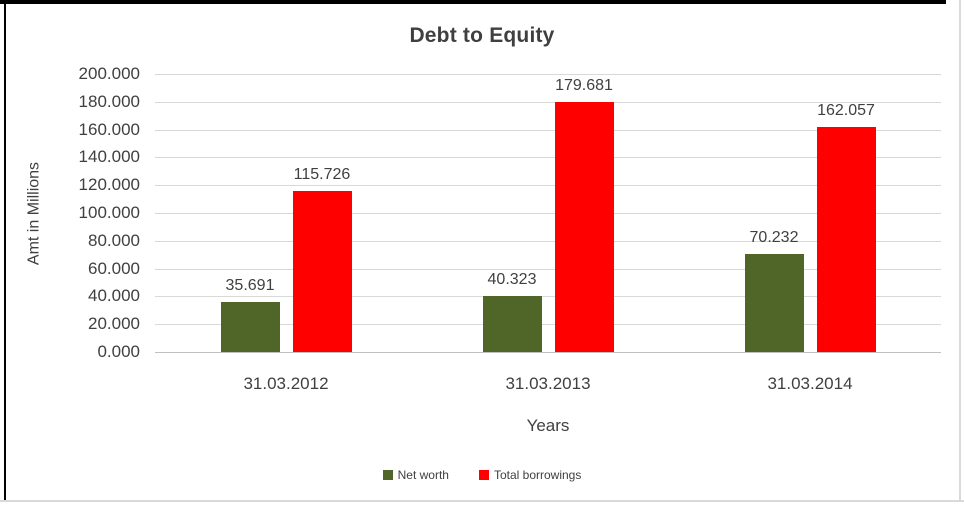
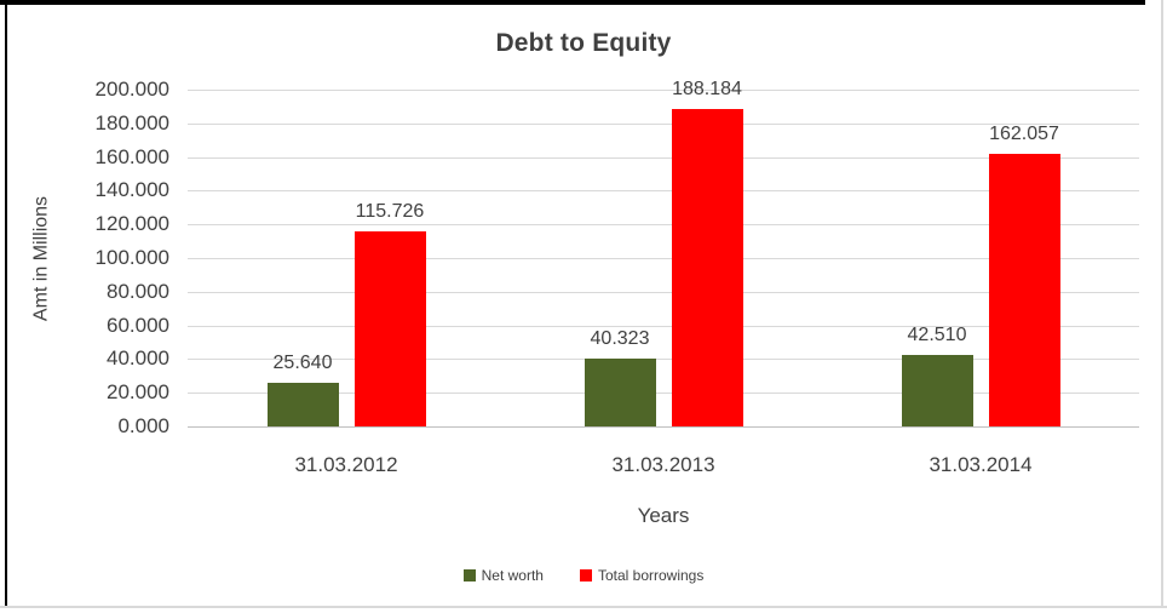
Net worth/31.03.2012: 35.691 -> 25.640
Total borrowings/31.03.2013: 179.681 -> 188.184
Net worth/31.03.2014: 70.232 -> 42.510
